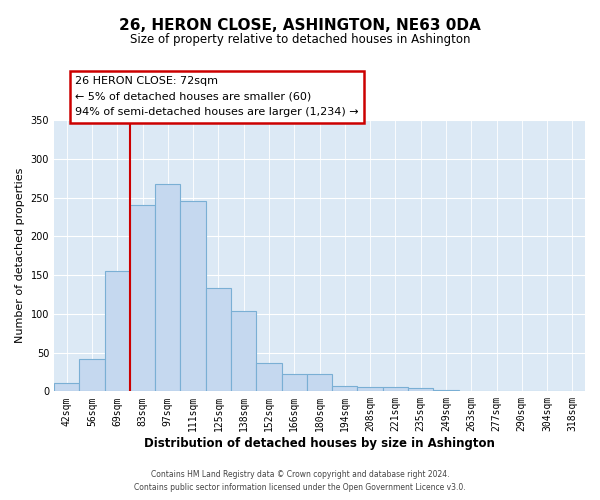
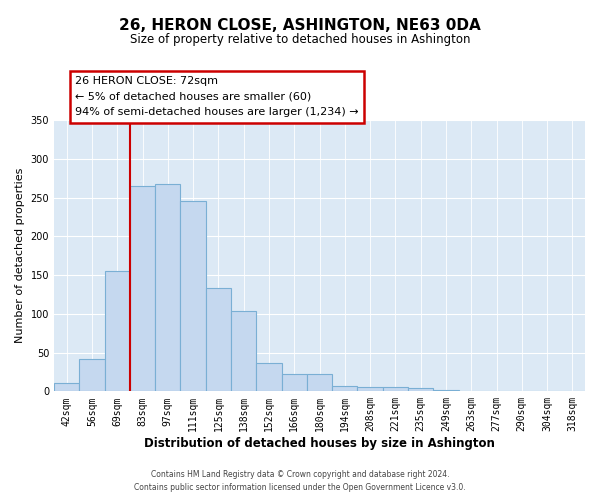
83sqm: 240 -> 265
